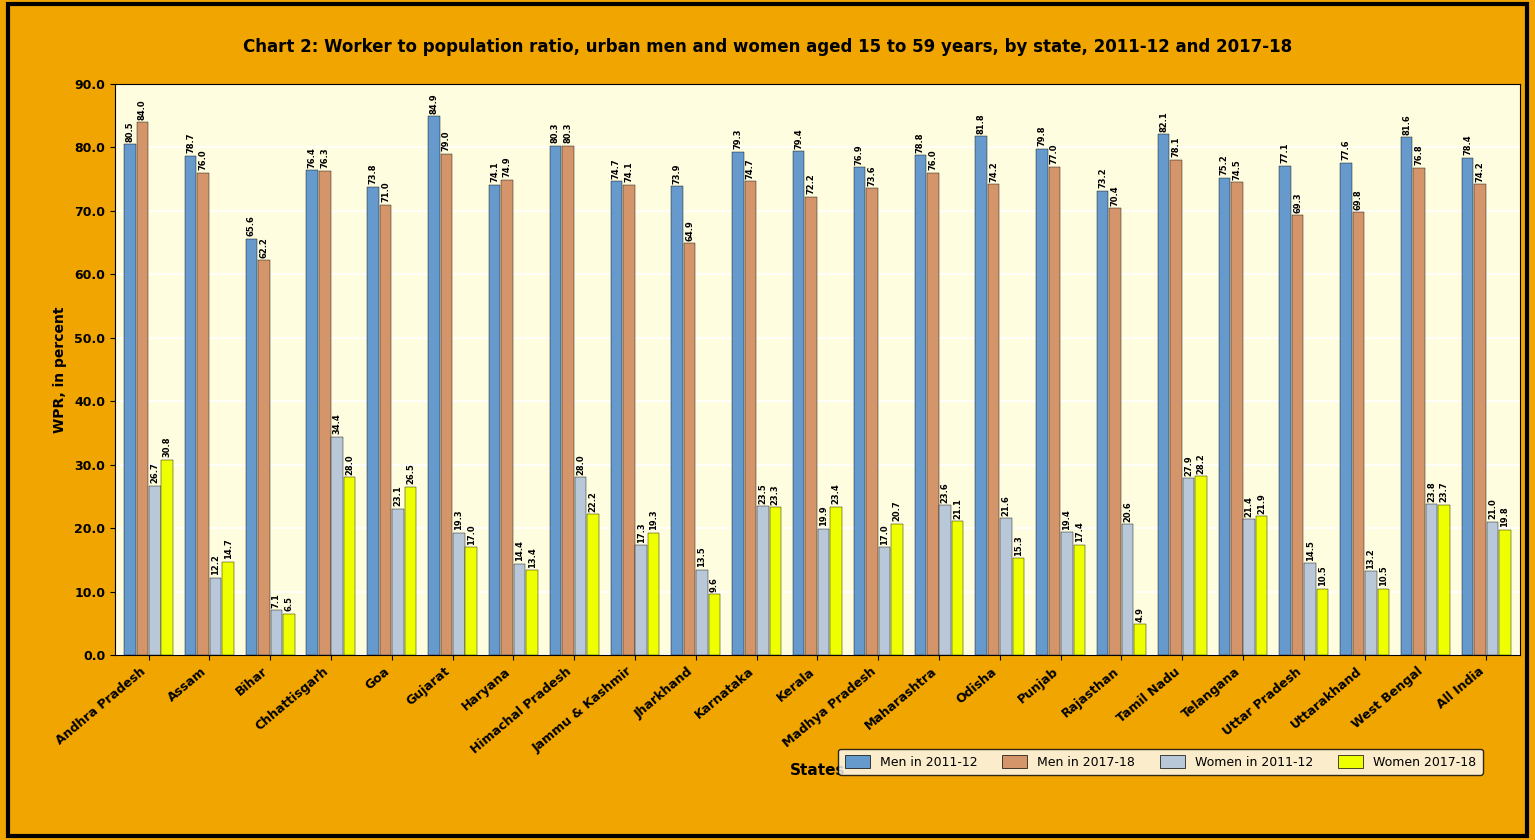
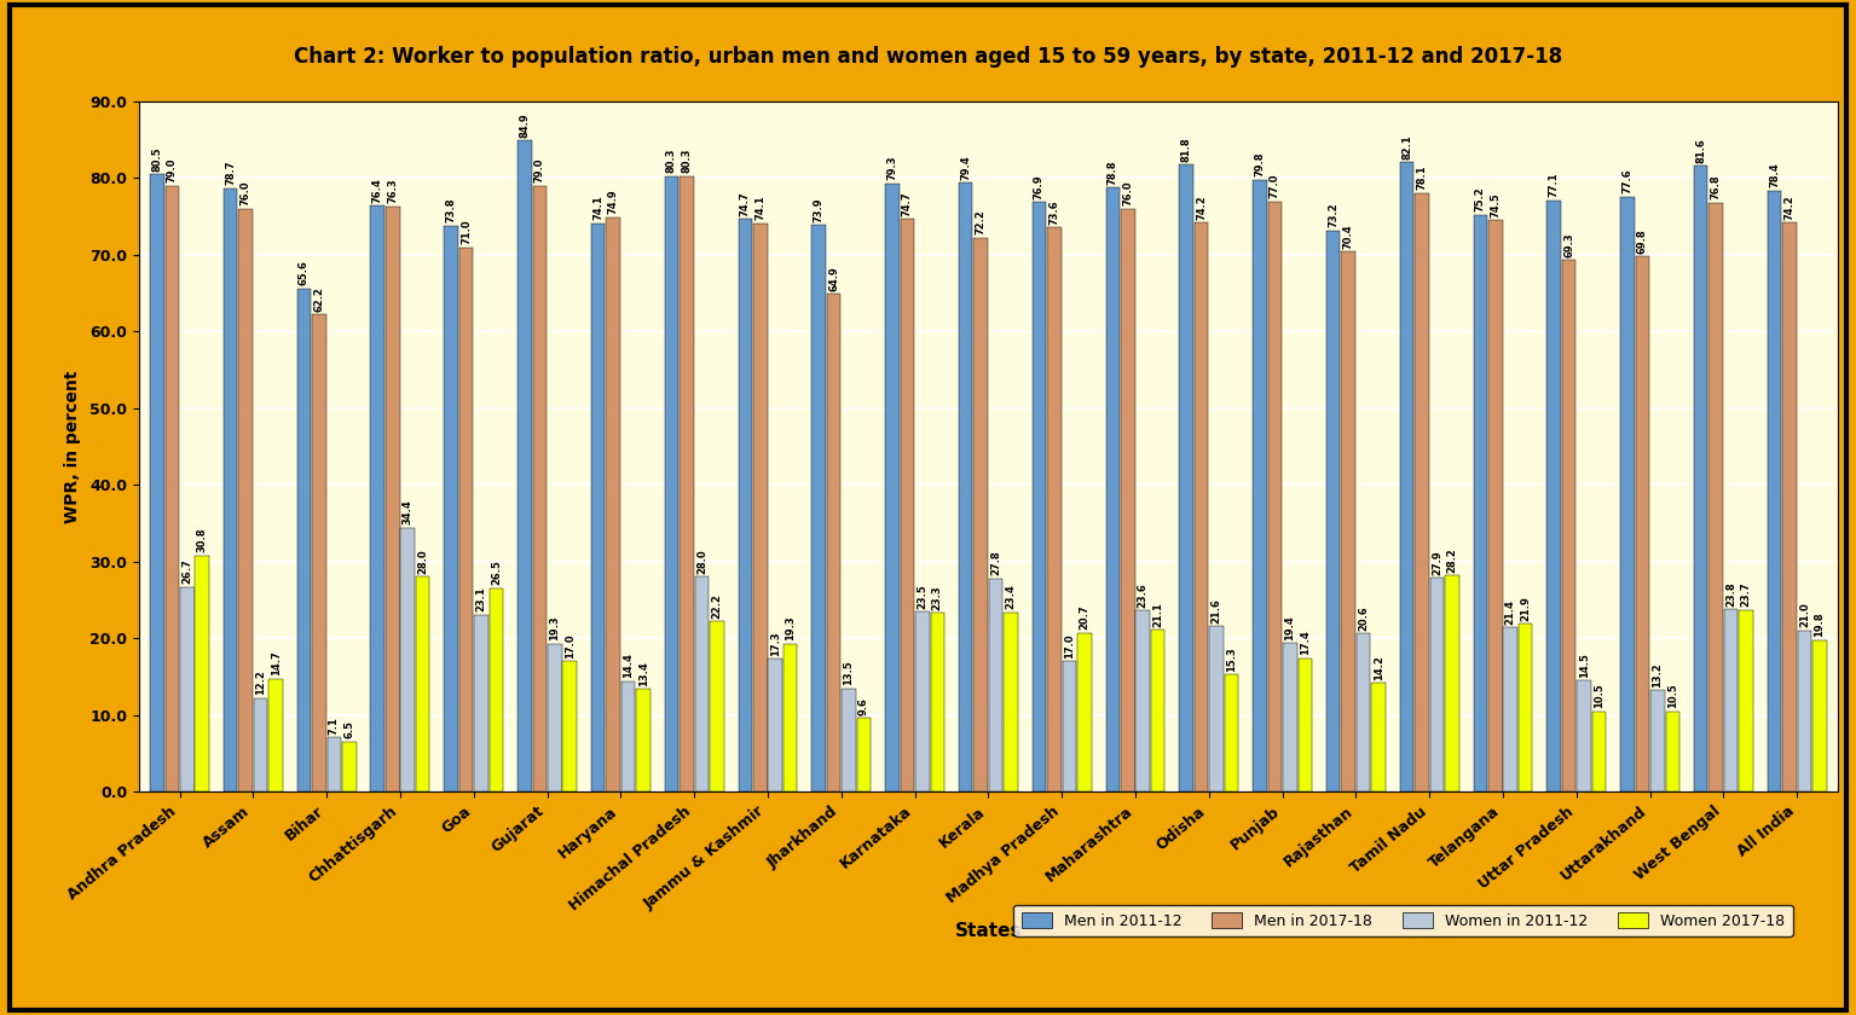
Men in 2017-18/Andhra Pradesh: 84.0 -> 79.0
Women in 2011-12/Kerala: 19.9 -> 27.8
Women 2017-18/Rajasthan: 4.9 -> 14.2
